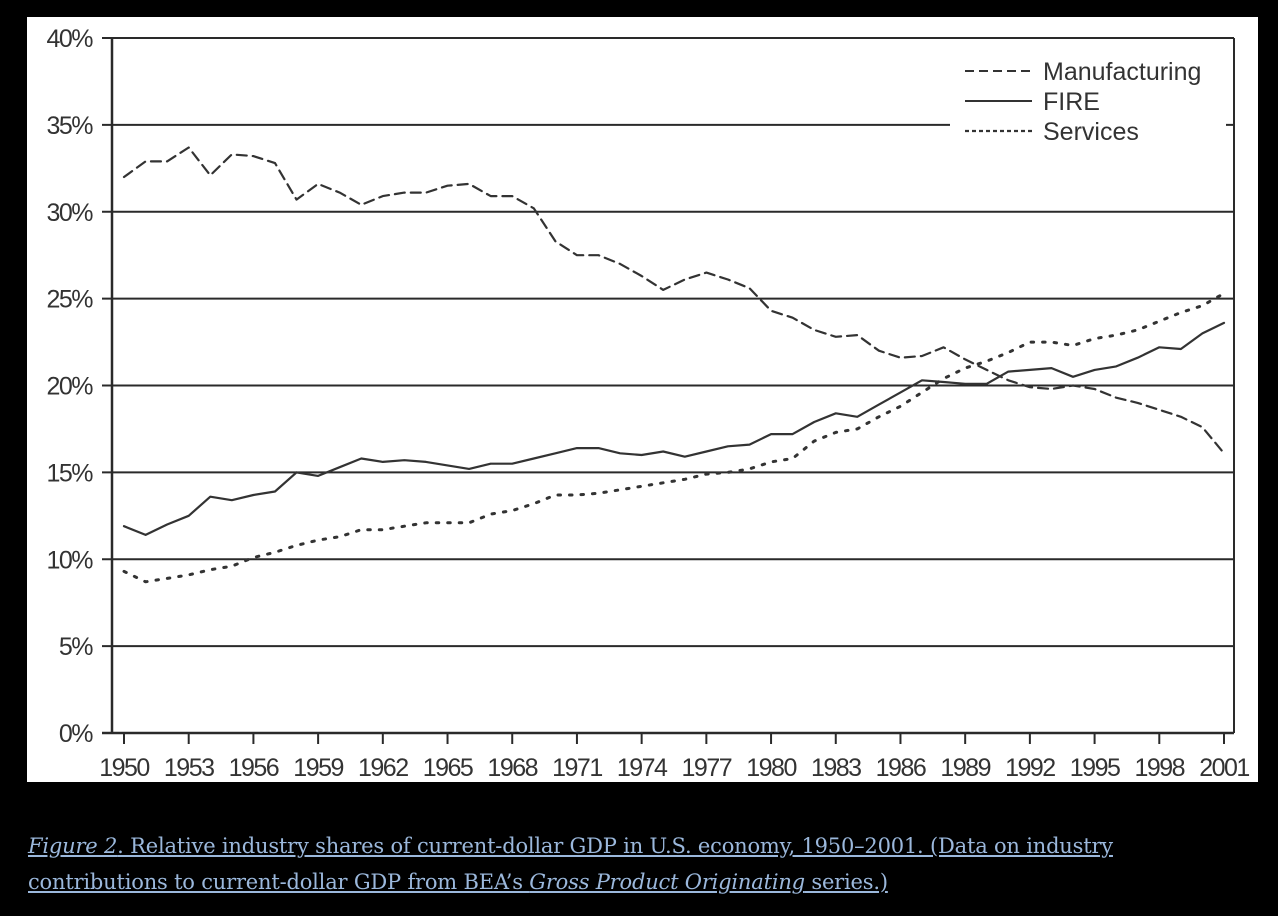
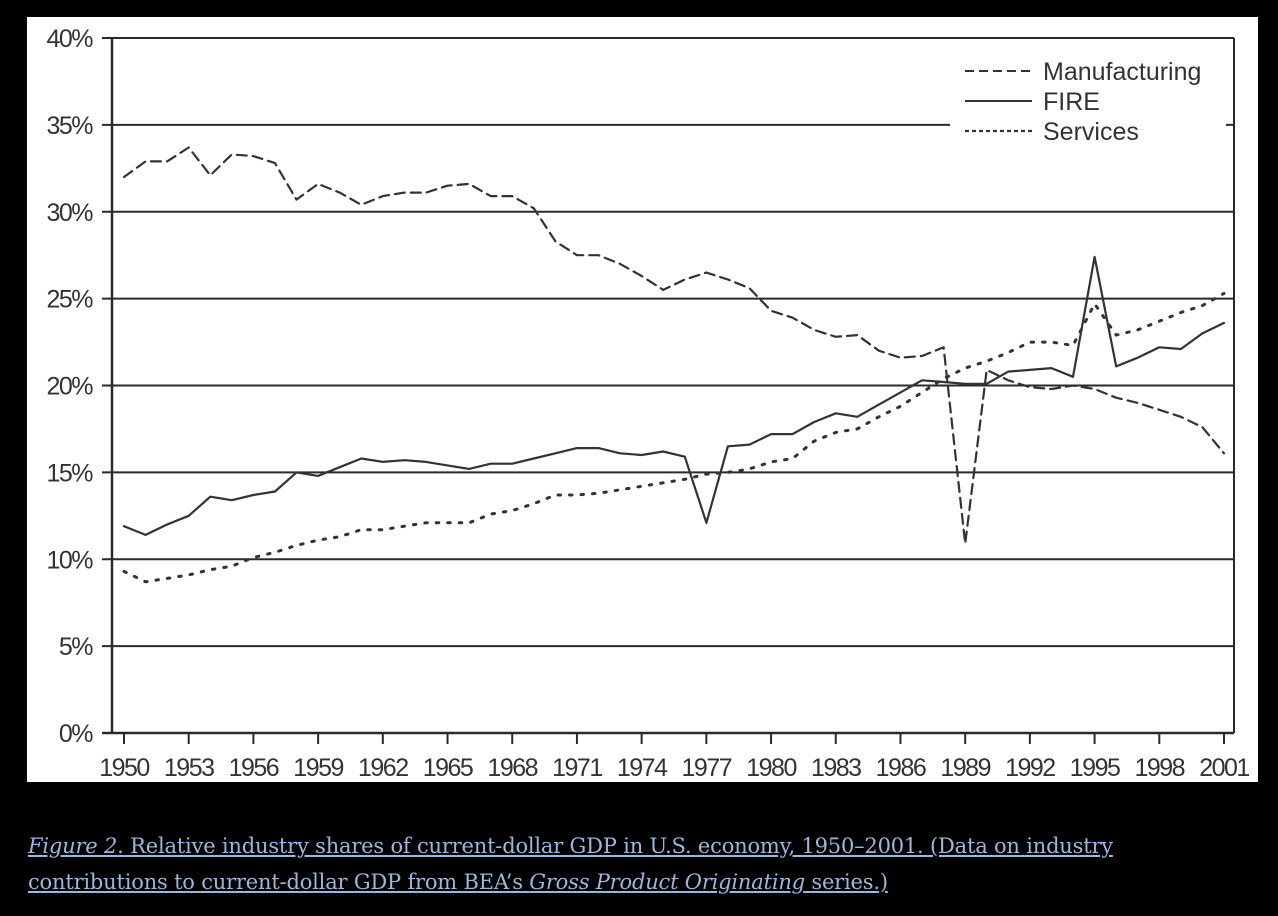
FIRE/1977: 16.2% -> 12.1%
Manufacturing/1989: 21.5% -> 10.9%
FIRE/1995: 20.9% -> 27.4%
Services/1995: 22.7% -> 24.7%
